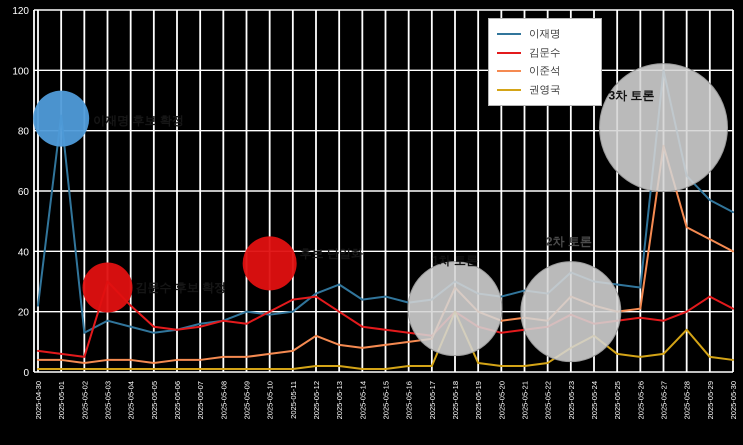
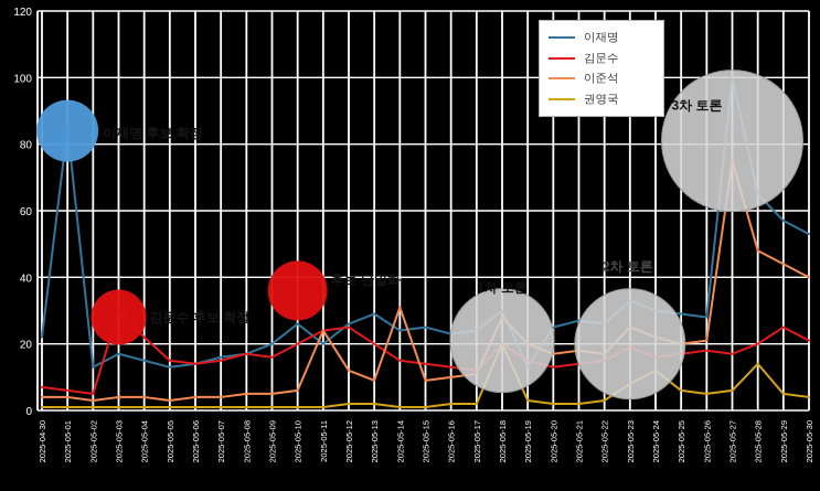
이재명/2025-05-10: 19 -> 26
이준석/2025-05-11: 7 -> 24
이준석/2025-05-14: 8 -> 31
이재명/2025-05-19: 26 -> 13
